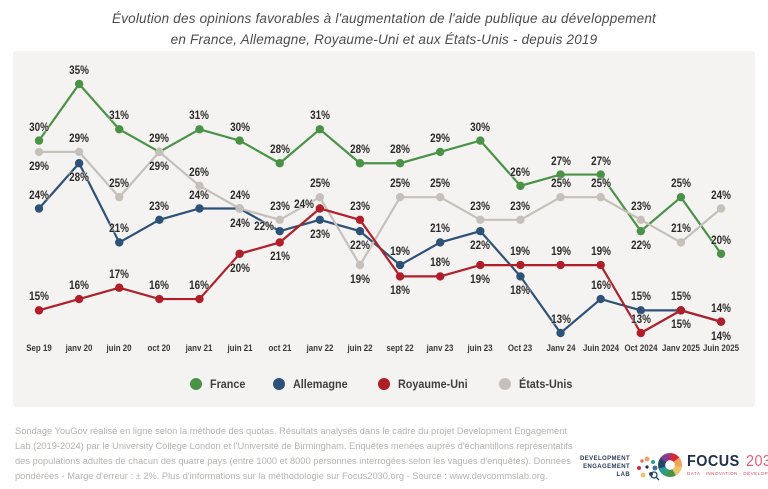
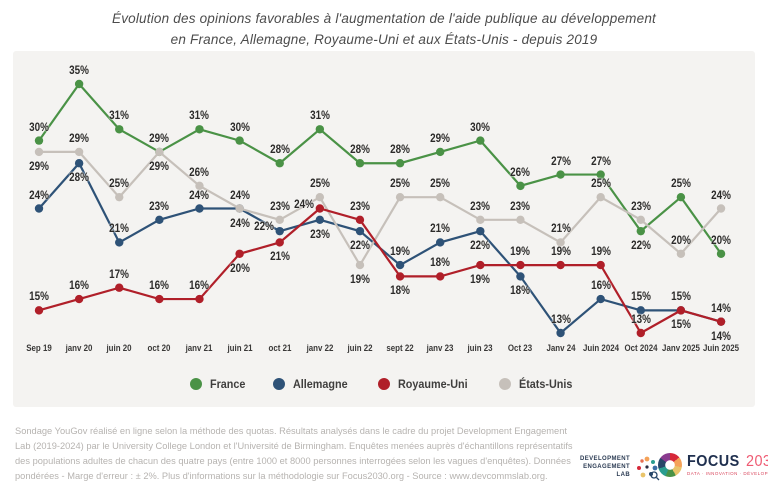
États-Unis/Janv 24: 25% -> 21%
États-Unis/Janv 2025: 21% -> 20%
